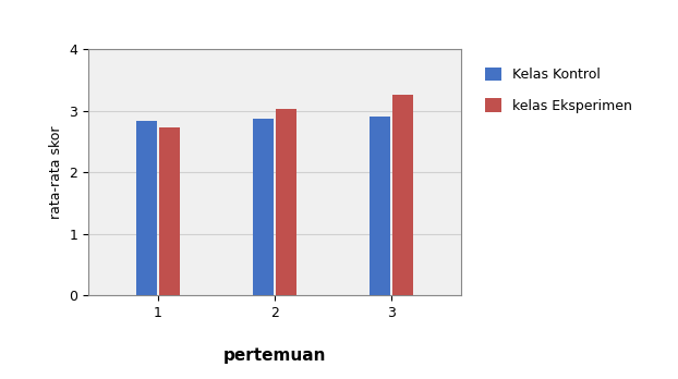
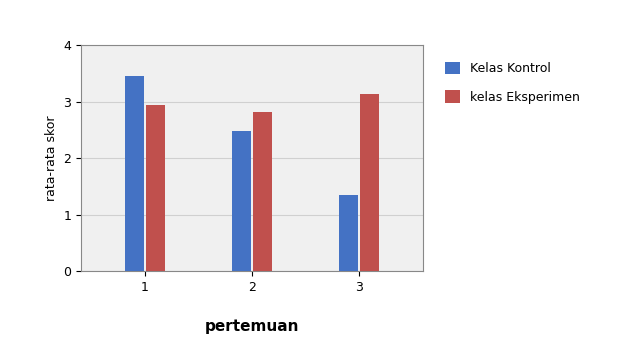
Kelas Kontrol/1: 2.83 -> 3.46
kelas Eksperimen/1: 2.73 -> 2.94
Kelas Kontrol/2: 2.87 -> 2.48
kelas Eksperimen/2: 3.03 -> 2.82
Kelas Kontrol/3: 2.90 -> 1.36
kelas Eksperimen/3: 3.27 -> 3.14
